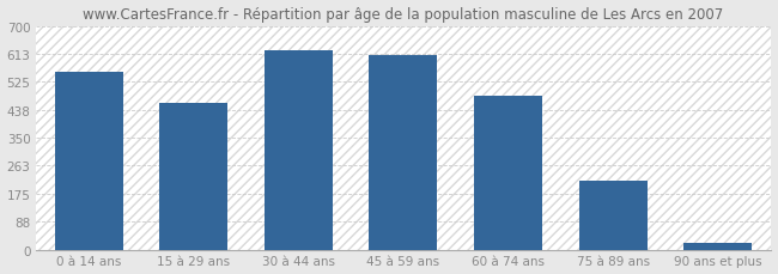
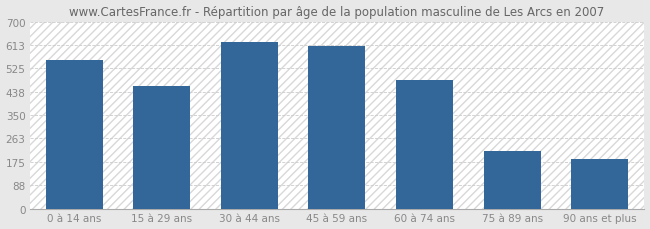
90 ans et plus: 20 -> 185
